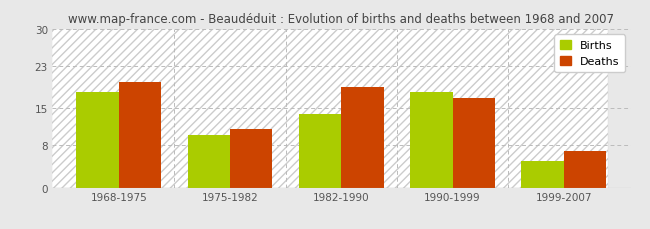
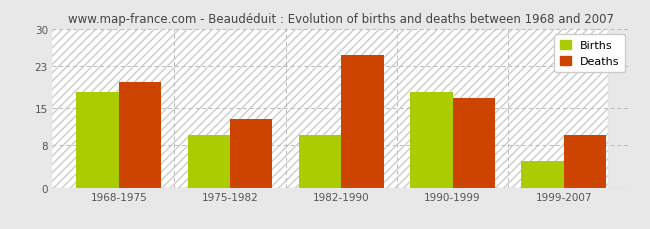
Deaths/1975-1982: 11 -> 13
Births/1982-1990: 14 -> 10
Deaths/1982-1990: 19 -> 25
Deaths/1999-2007: 7 -> 10
